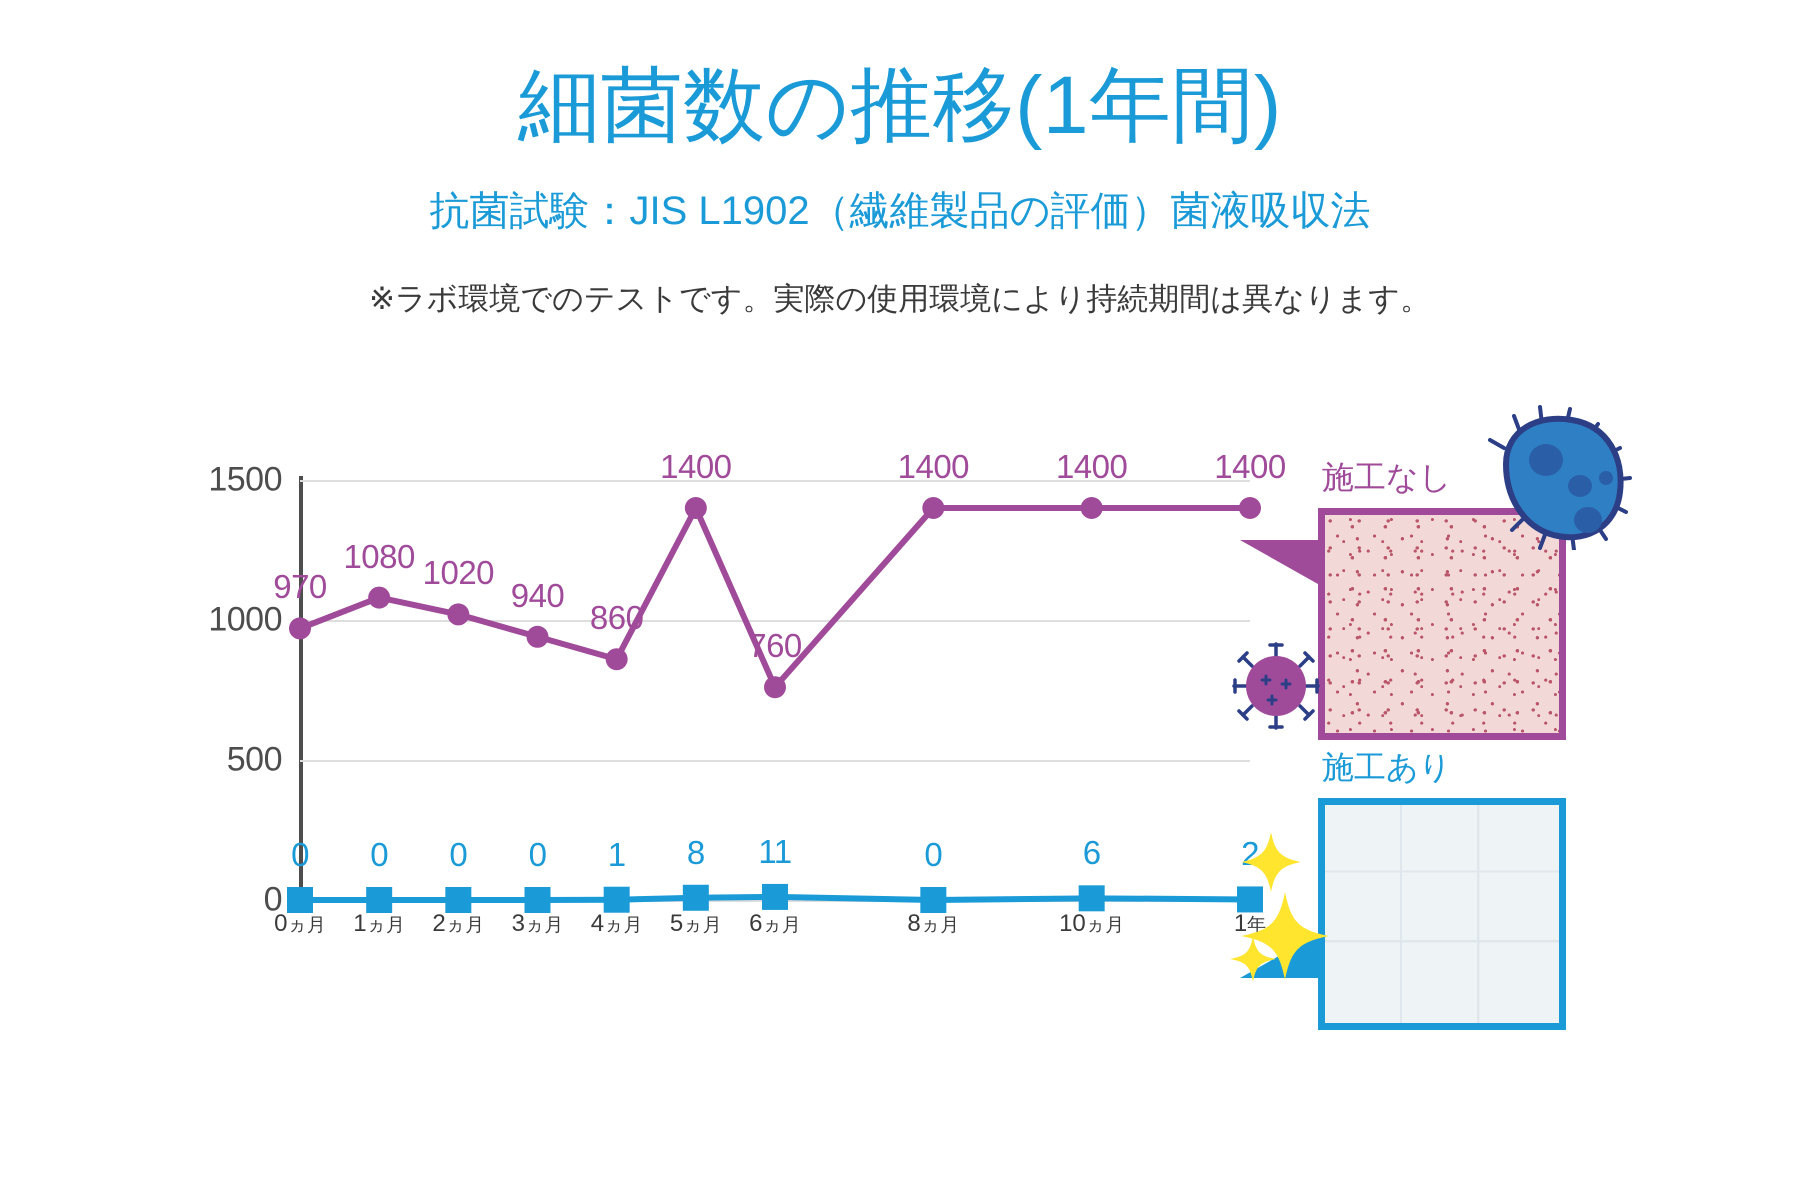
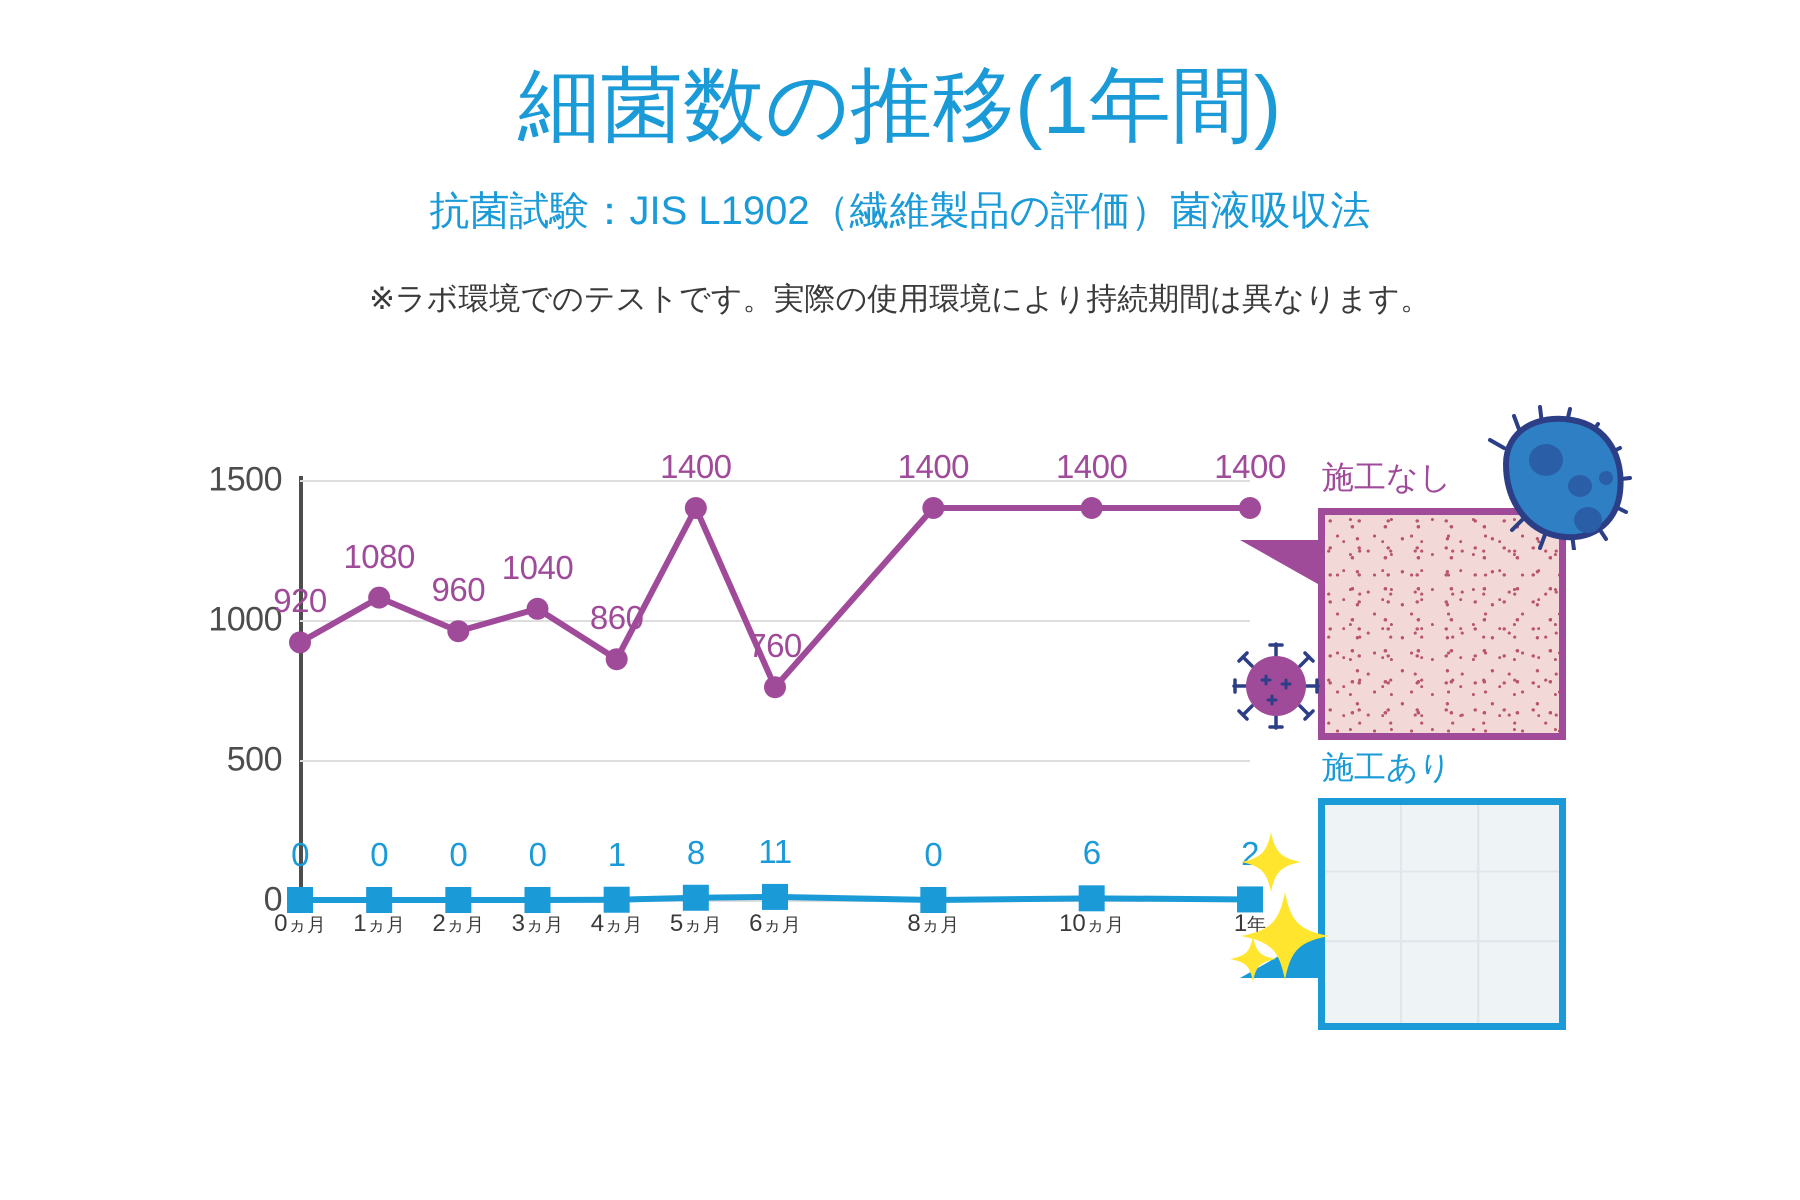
施工なし/0ヵ月: 970 -> 920
施工なし/2ヵ月: 1020 -> 960
施工なし/3ヵ月: 940 -> 1040
